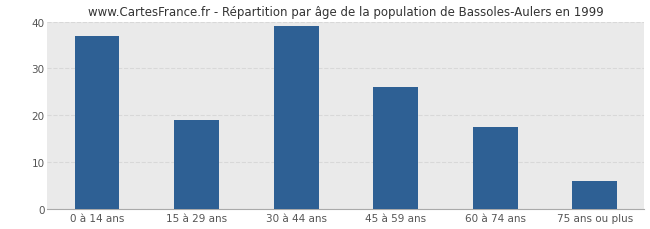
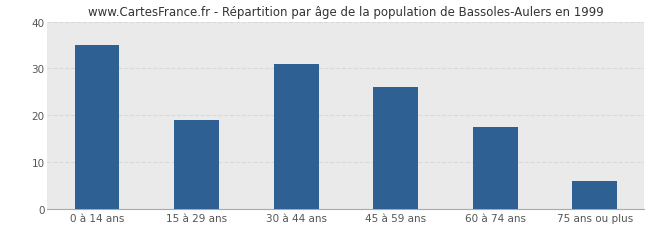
0 à 14 ans: 37.0 -> 35.0
30 à 44 ans: 39.0 -> 31.0
